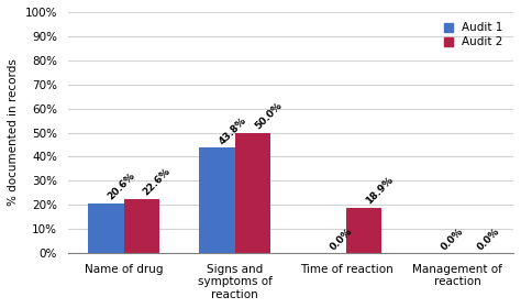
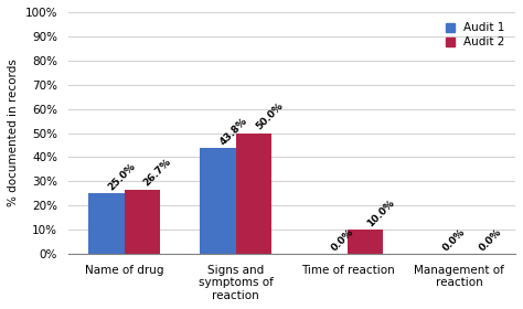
Audit 1/Name of drug: 20.6% -> 25.0%
Audit 2/Name of drug: 22.6% -> 26.7%
Audit 2/Time of reaction: 18.9% -> 10.0%
